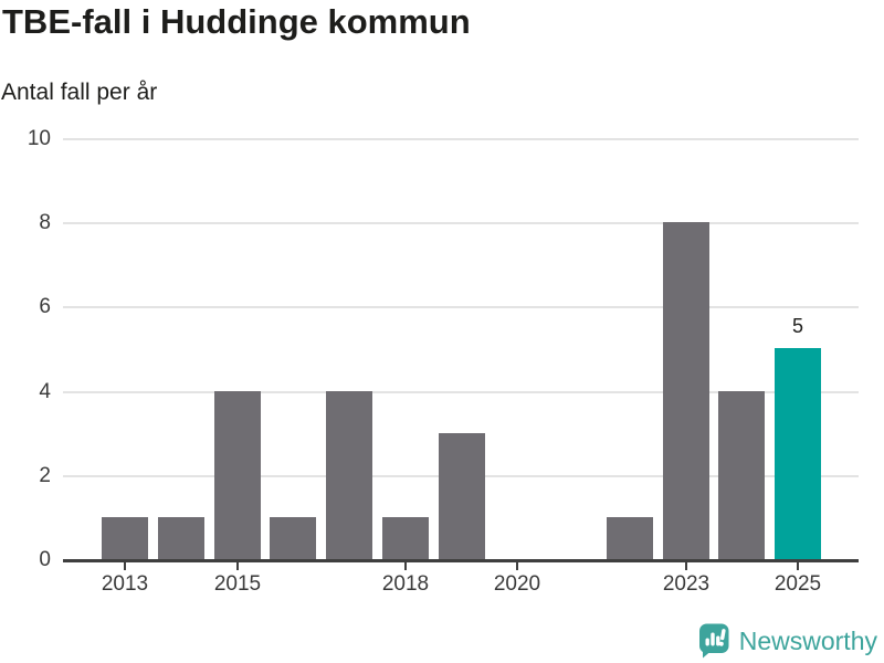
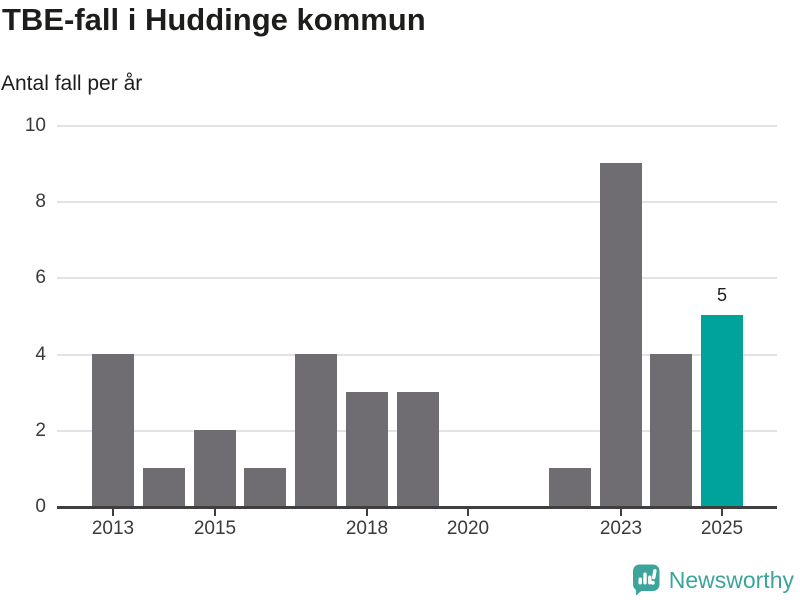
2013: 1 -> 4
2015: 4 -> 2
2018: 1 -> 3
2023: 8 -> 9
